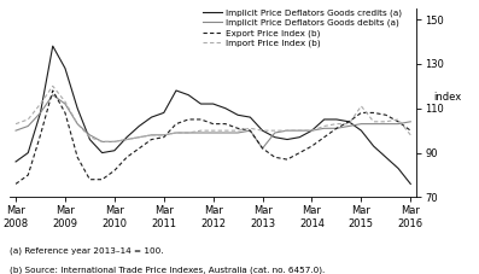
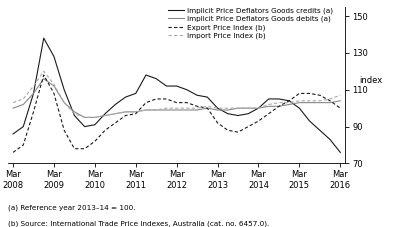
Implicit Price Deflators Goods debits (a)/Mar 2013: 92 -> 99
Import Price Index (b)/Mar 2015: 111 -> 104
Import Price Index (b)/Mar 2016: 98 -> 107
